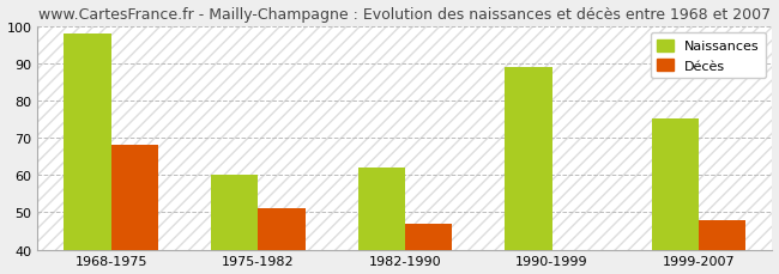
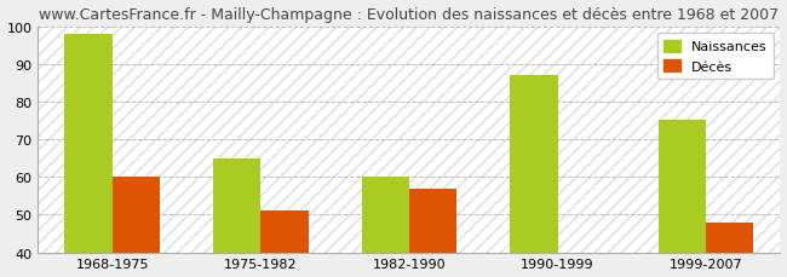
Décès/1968-1975: 68 -> 60
Naissances/1975-1982: 60 -> 65
Naissances/1982-1990: 62 -> 60
Décès/1982-1990: 47 -> 57
Naissances/1990-1999: 89 -> 87
